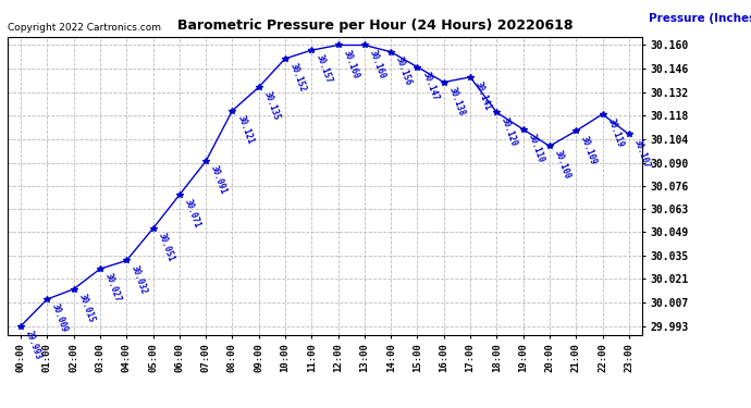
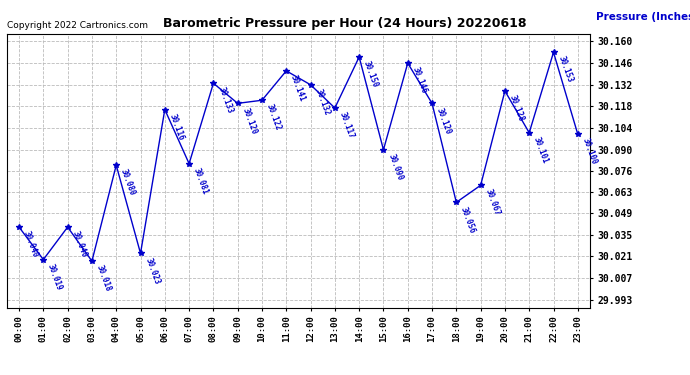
00:00: 29.993 -> 30.040
01:00: 30.009 -> 30.019
02:00: 30.015 -> 30.040
03:00: 30.027 -> 30.018
04:00: 30.032 -> 30.080
05:00: 30.051 -> 30.023
06:00: 30.071 -> 30.116
07:00: 30.091 -> 30.081
08:00: 30.121 -> 30.133
09:00: 30.135 -> 30.120
10:00: 30.152 -> 30.122
11:00: 30.157 -> 30.141
12:00: 30.160 -> 30.132
13:00: 30.160 -> 30.117
14:00: 30.156 -> 30.150
15:00: 30.147 -> 30.090
16:00: 30.138 -> 30.146
17:00: 30.141 -> 30.120
18:00: 30.120 -> 30.056
19:00: 30.110 -> 30.067
20:00: 30.100 -> 30.128
21:00: 30.109 -> 30.101
22:00: 30.119 -> 30.153
23:00: 30.107 -> 30.100
